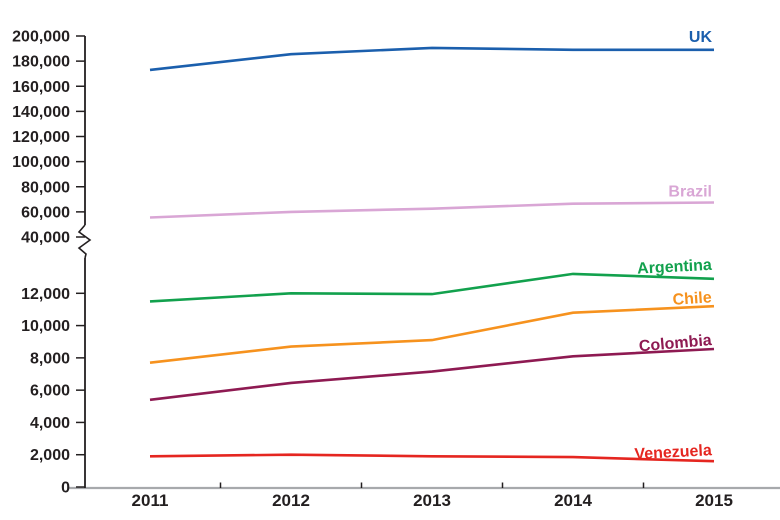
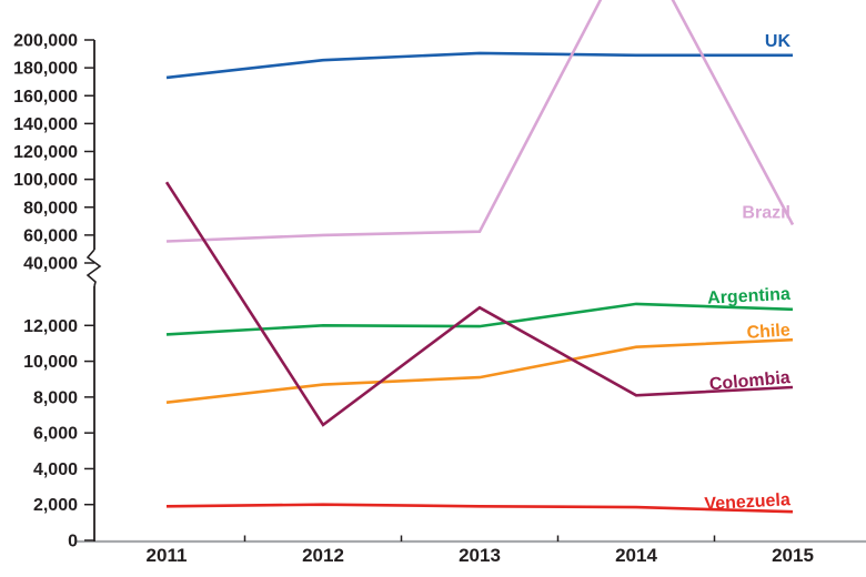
Colombia/2011: 5000 -> 20000
Colombia/2013: 7000 -> 13000
Brazil/2014: 66000 -> 34000
